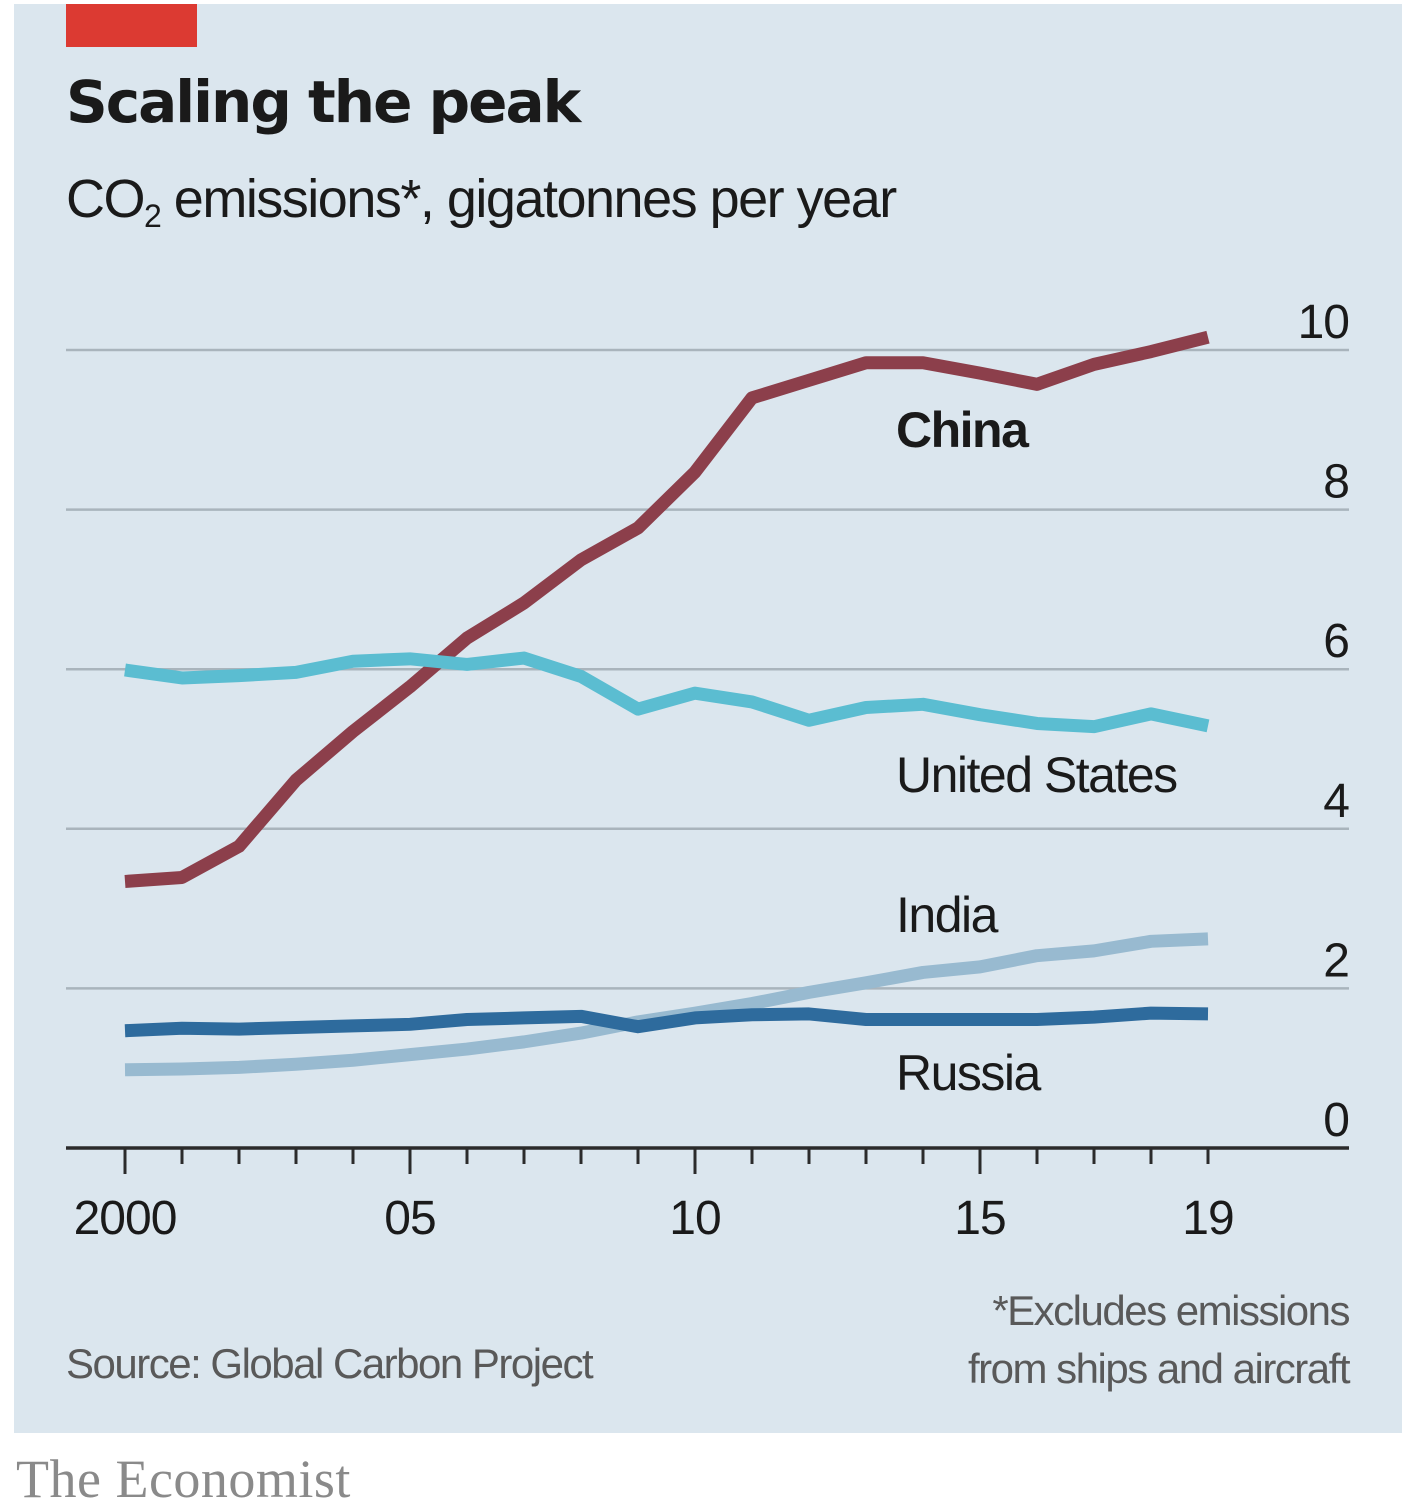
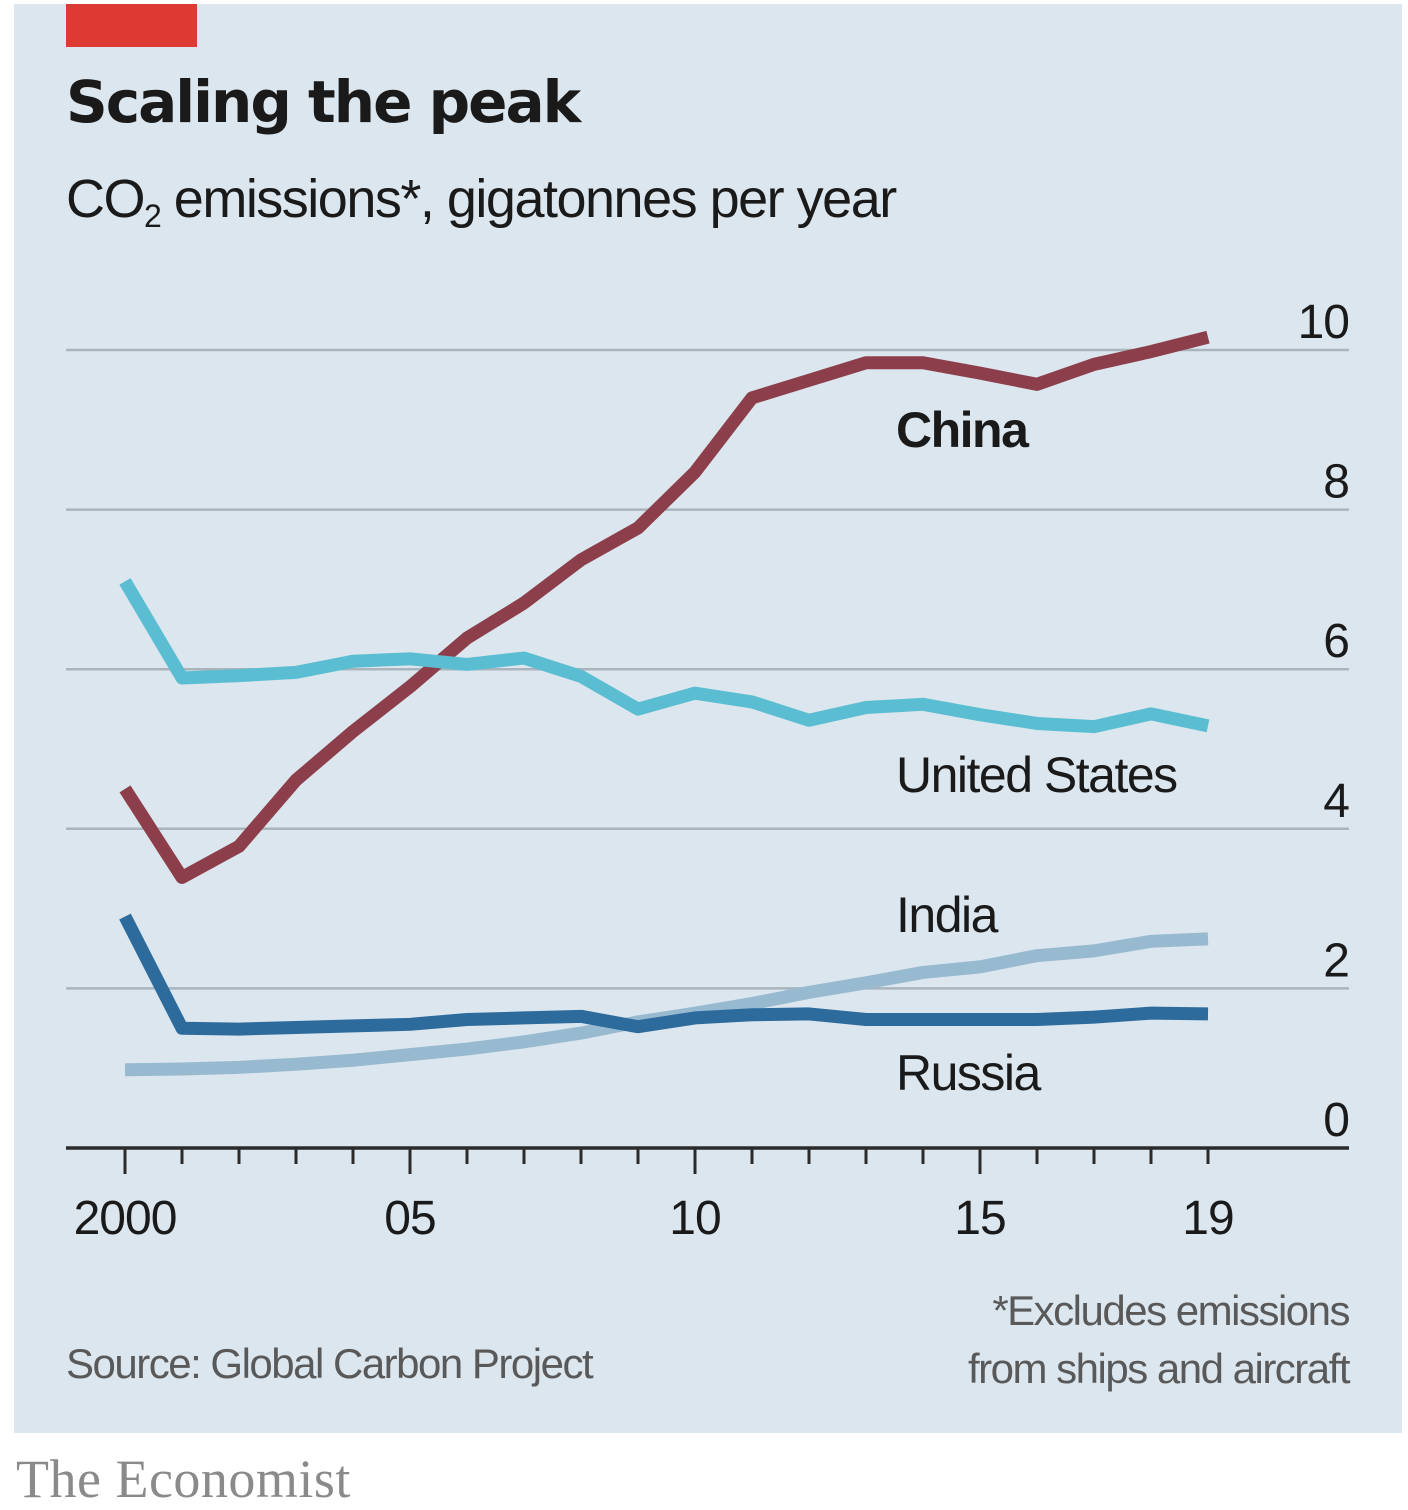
China/2000: 3.3 -> 4.5
United States/2000: 6.0 -> 7.1
Russia/2000: 1.5 -> 2.9
